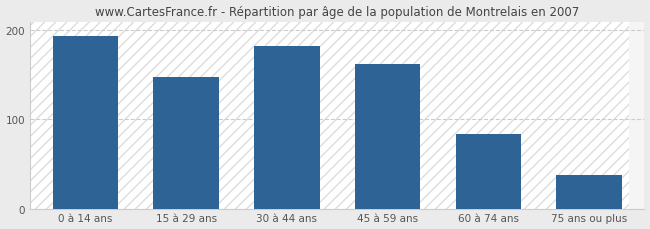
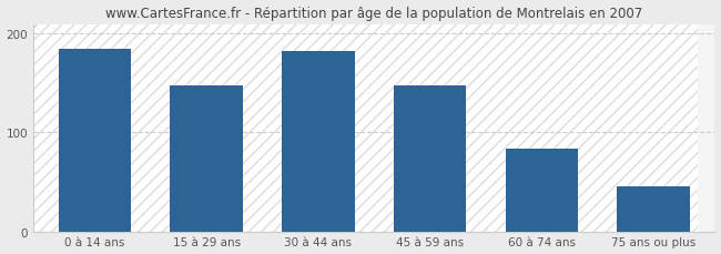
0 à 14 ans: 194 -> 185
45 à 59 ans: 162 -> 148
75 ans ou plus: 38 -> 46
